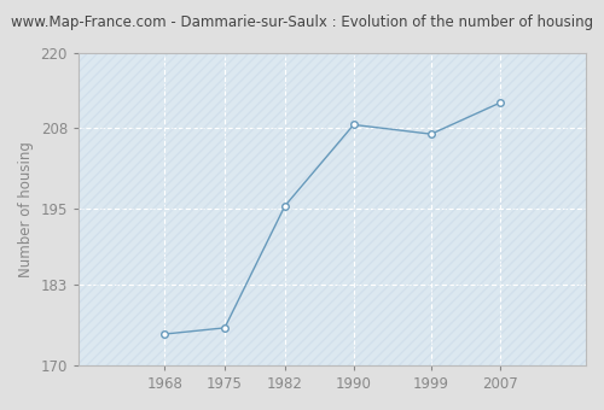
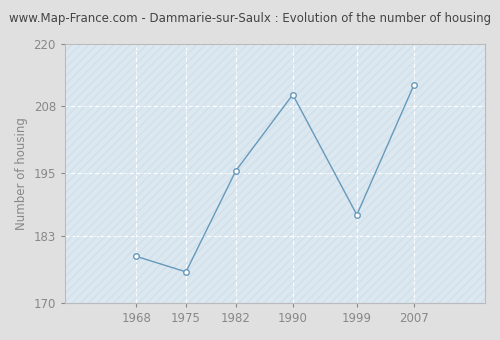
1968: 175.0 -> 179.0
1990: 208.5 -> 210.2
1999: 207.0 -> 187.0
